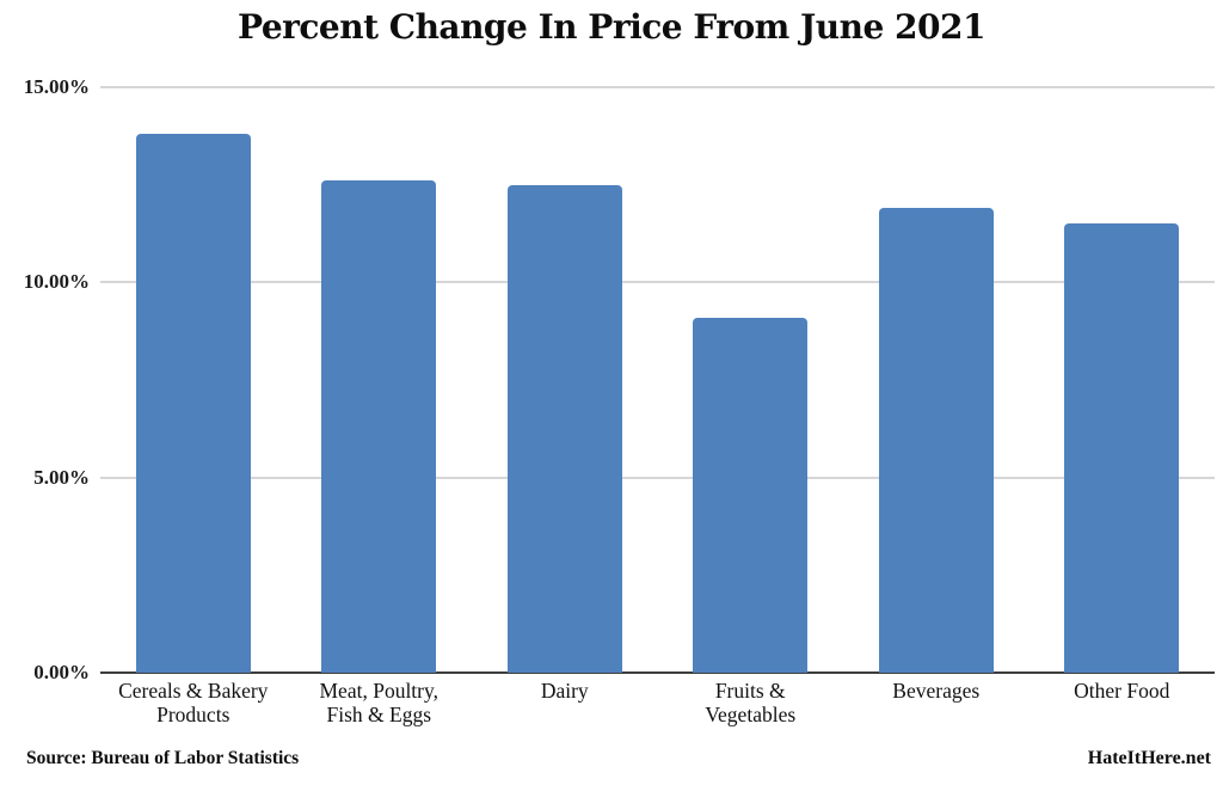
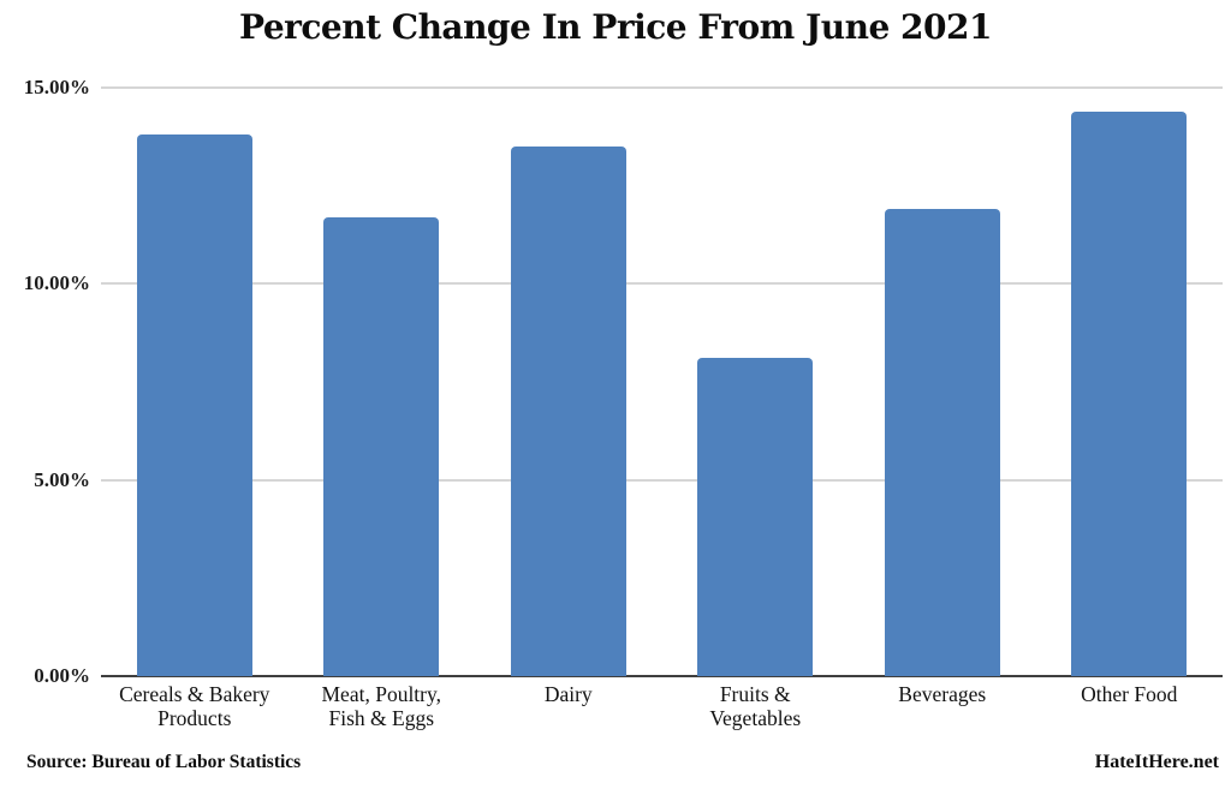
Meat, Poultry, Fish & Eggs: 12.6% -> 11.7%
Dairy: 12.5% -> 13.5%
Fruits & Vegetables: 9.1% -> 8.1%
Other Food: 11.5% -> 14.4%
